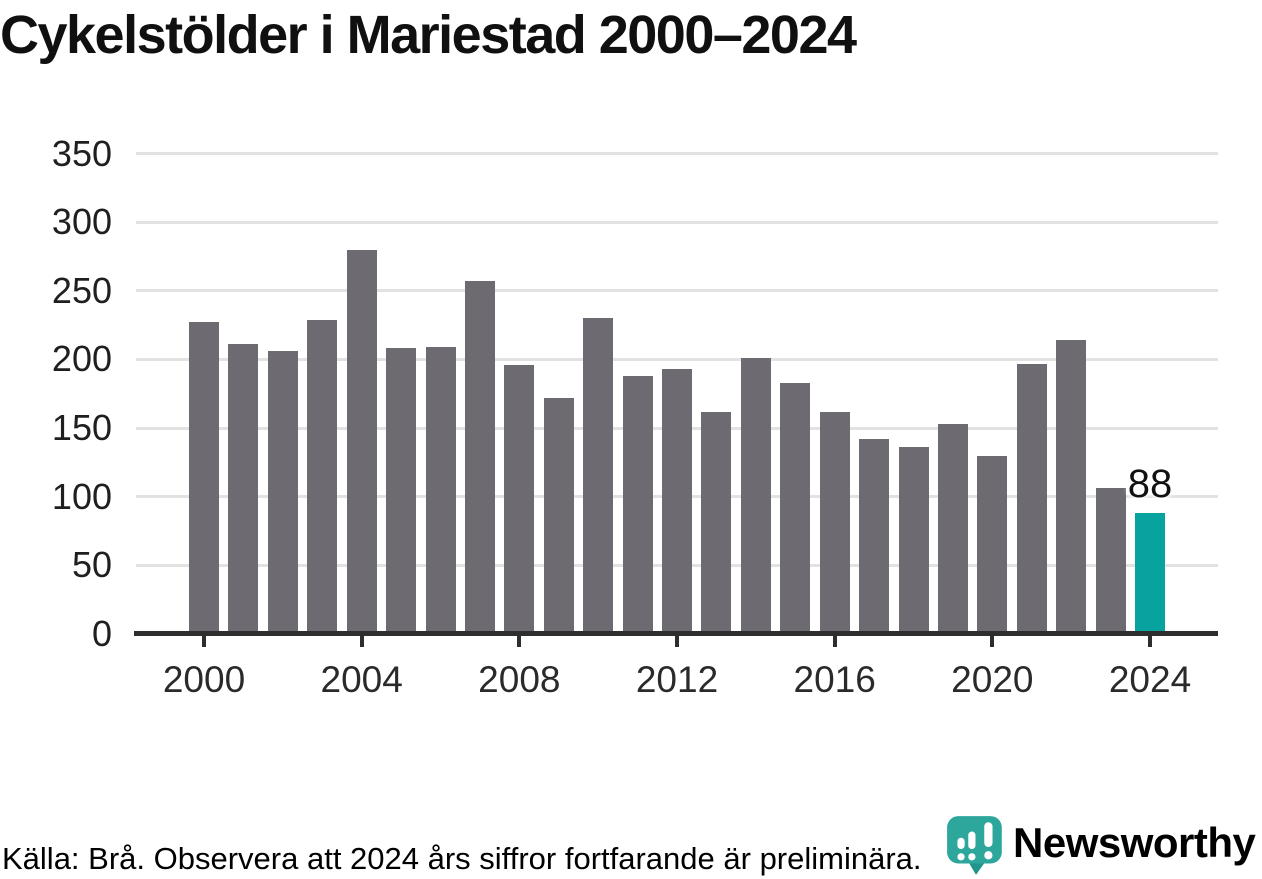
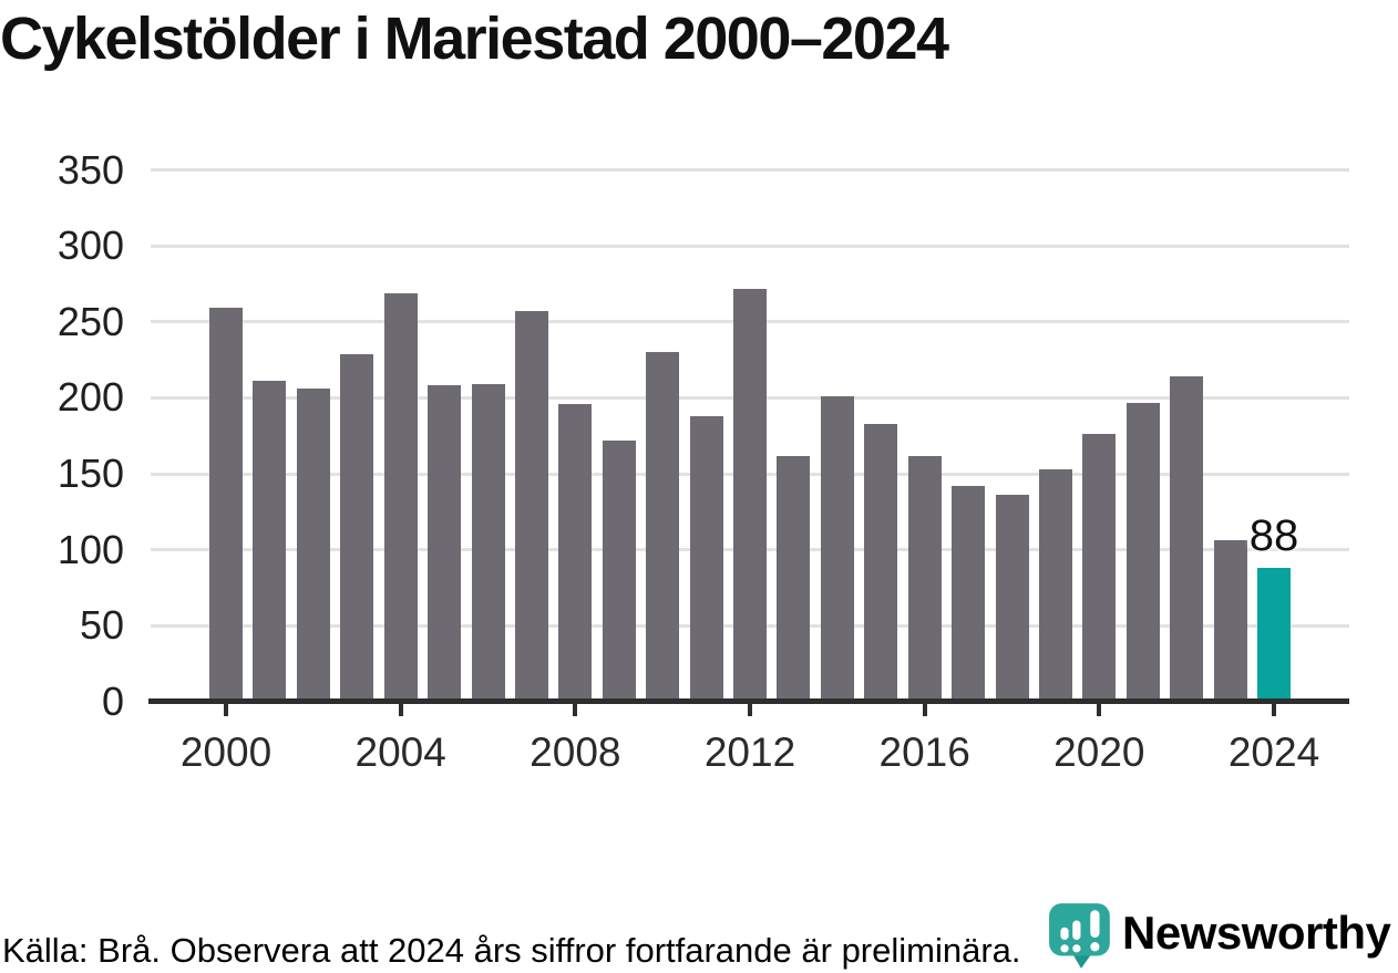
2000: 227 -> 259
2004: 280 -> 269
2012: 193 -> 272
2020: 130 -> 176
